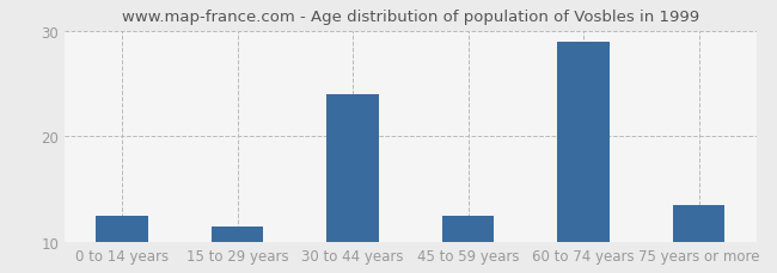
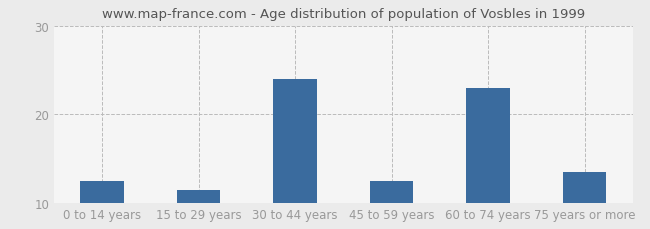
60 to 74 years: 29.0 -> 23.0
